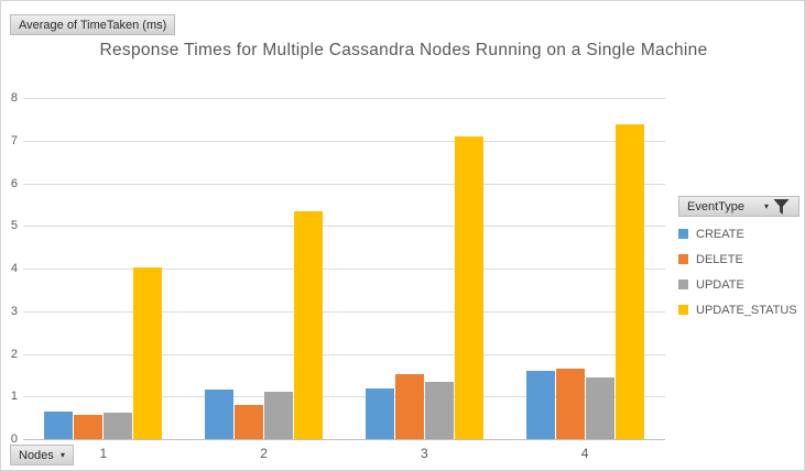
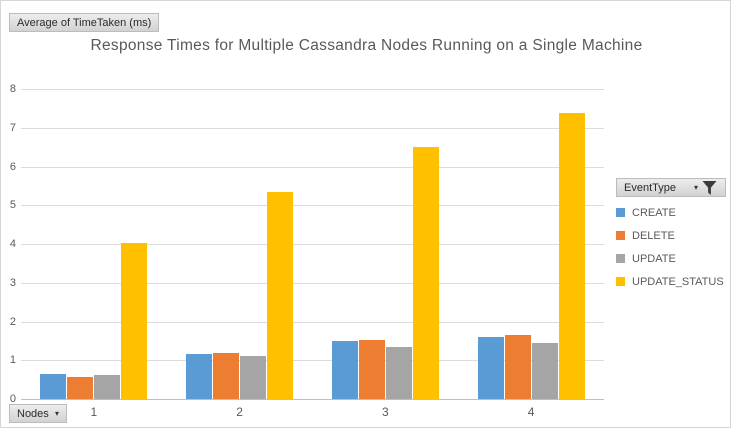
DELETE/2: 0.8 -> 1.2
CREATE/3: 1.2 -> 1.5
UPDATE_STATUS/3: 7.1 -> 6.5
